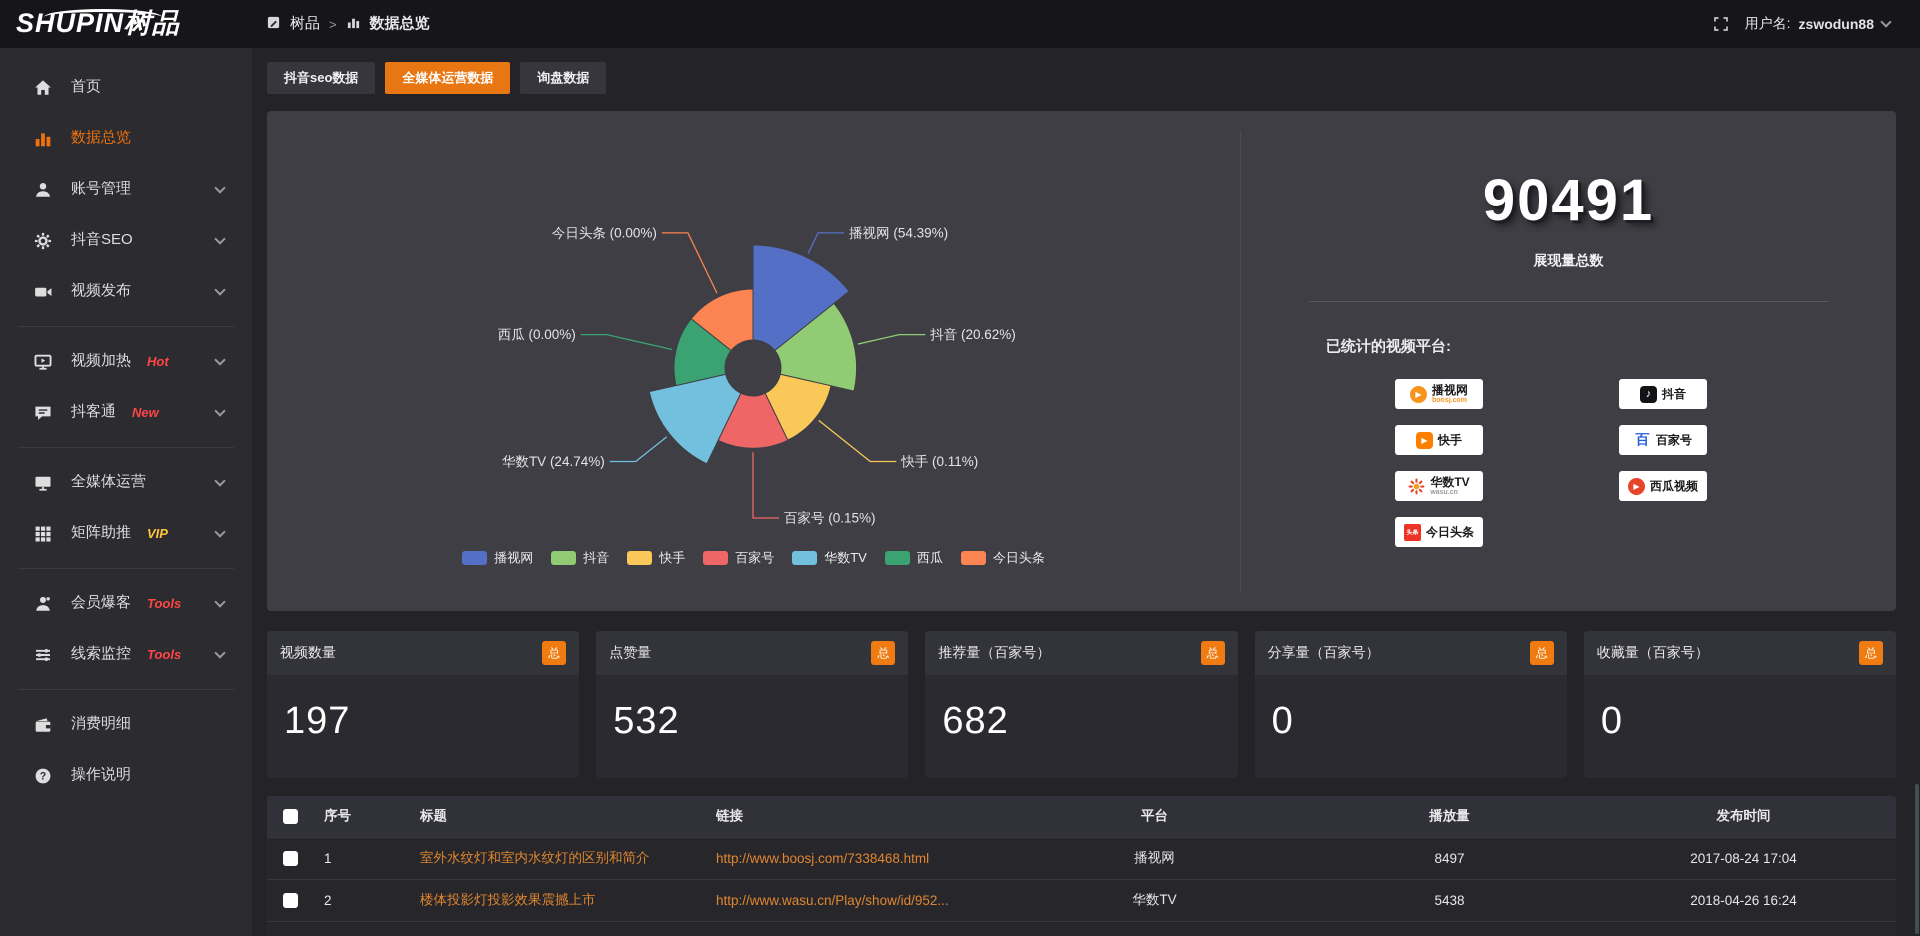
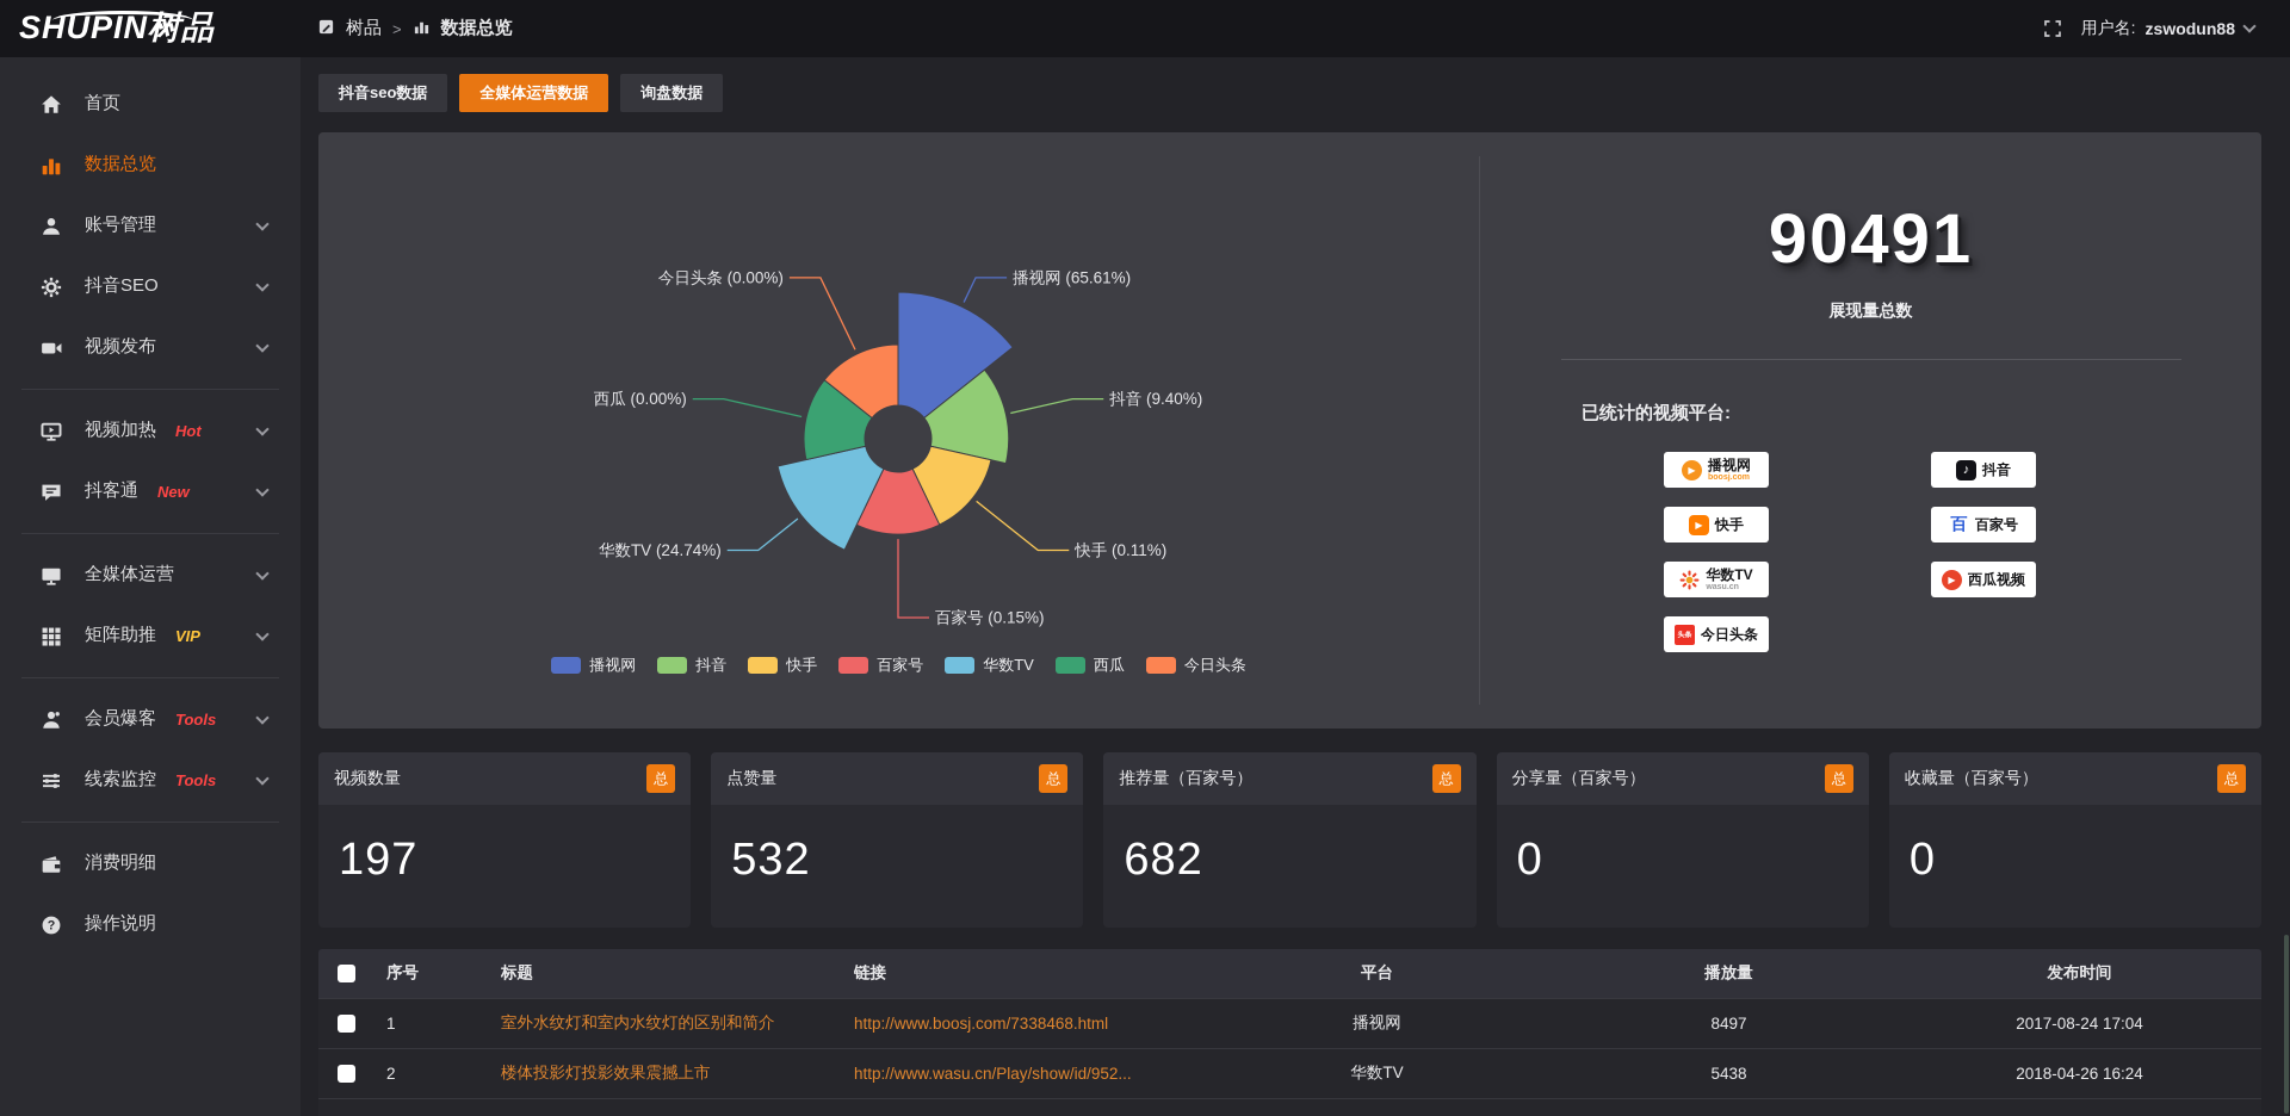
播视网: 54.39% -> 65.61%
抖音: 20.62% -> 9.40%
